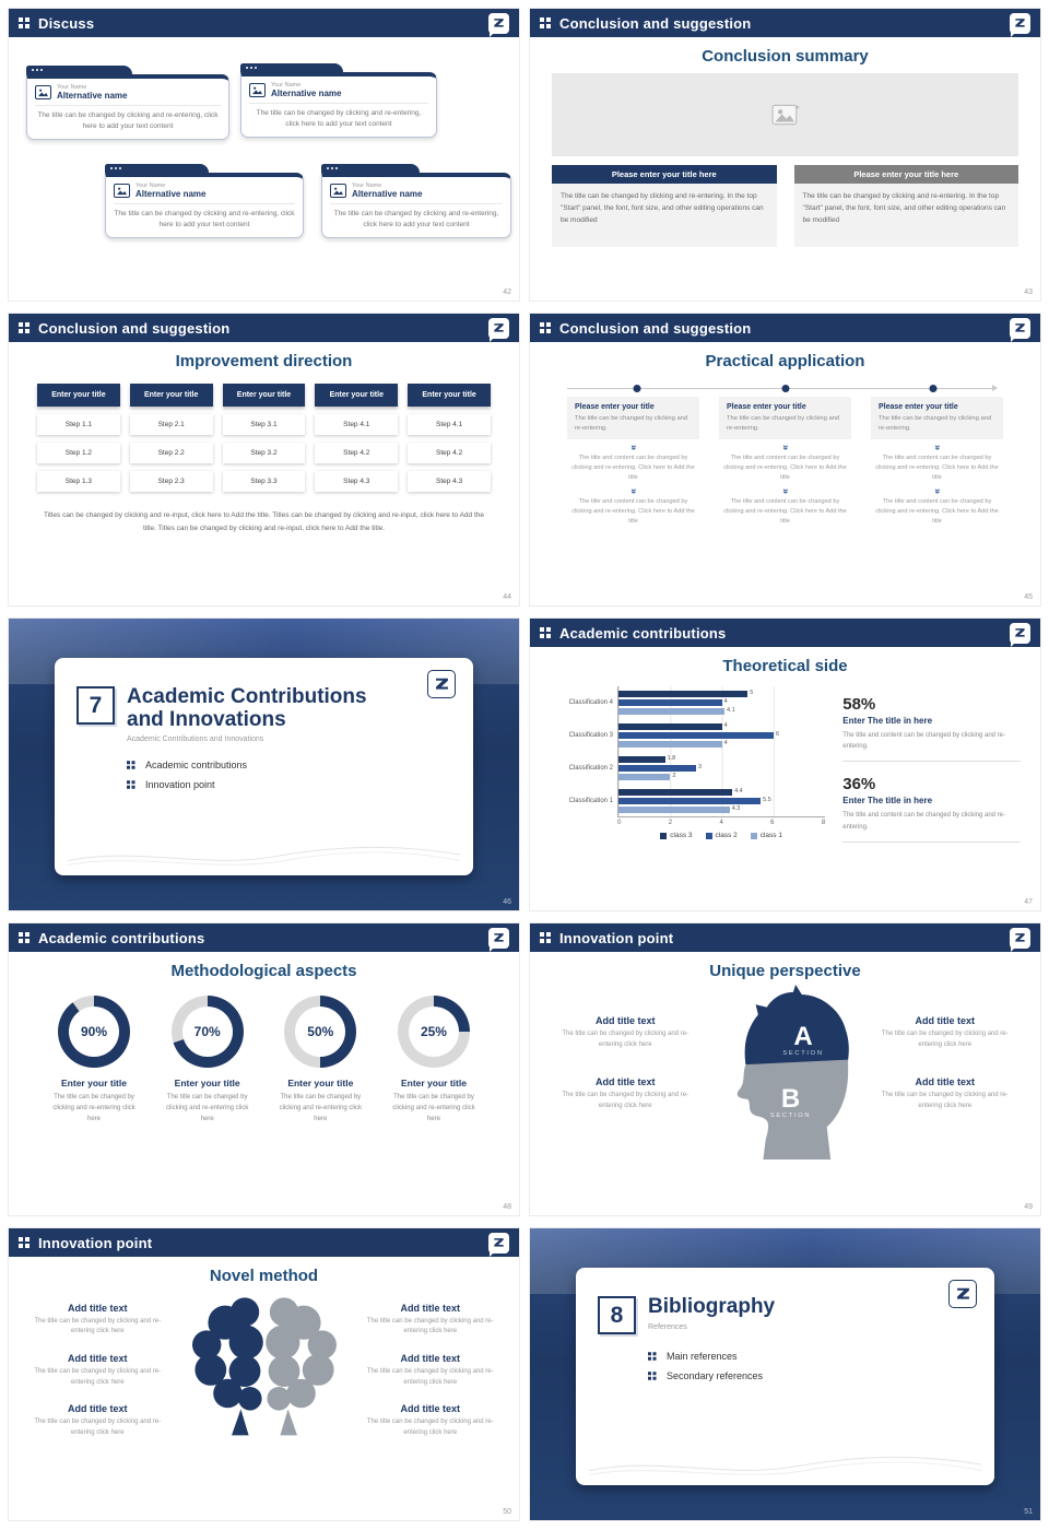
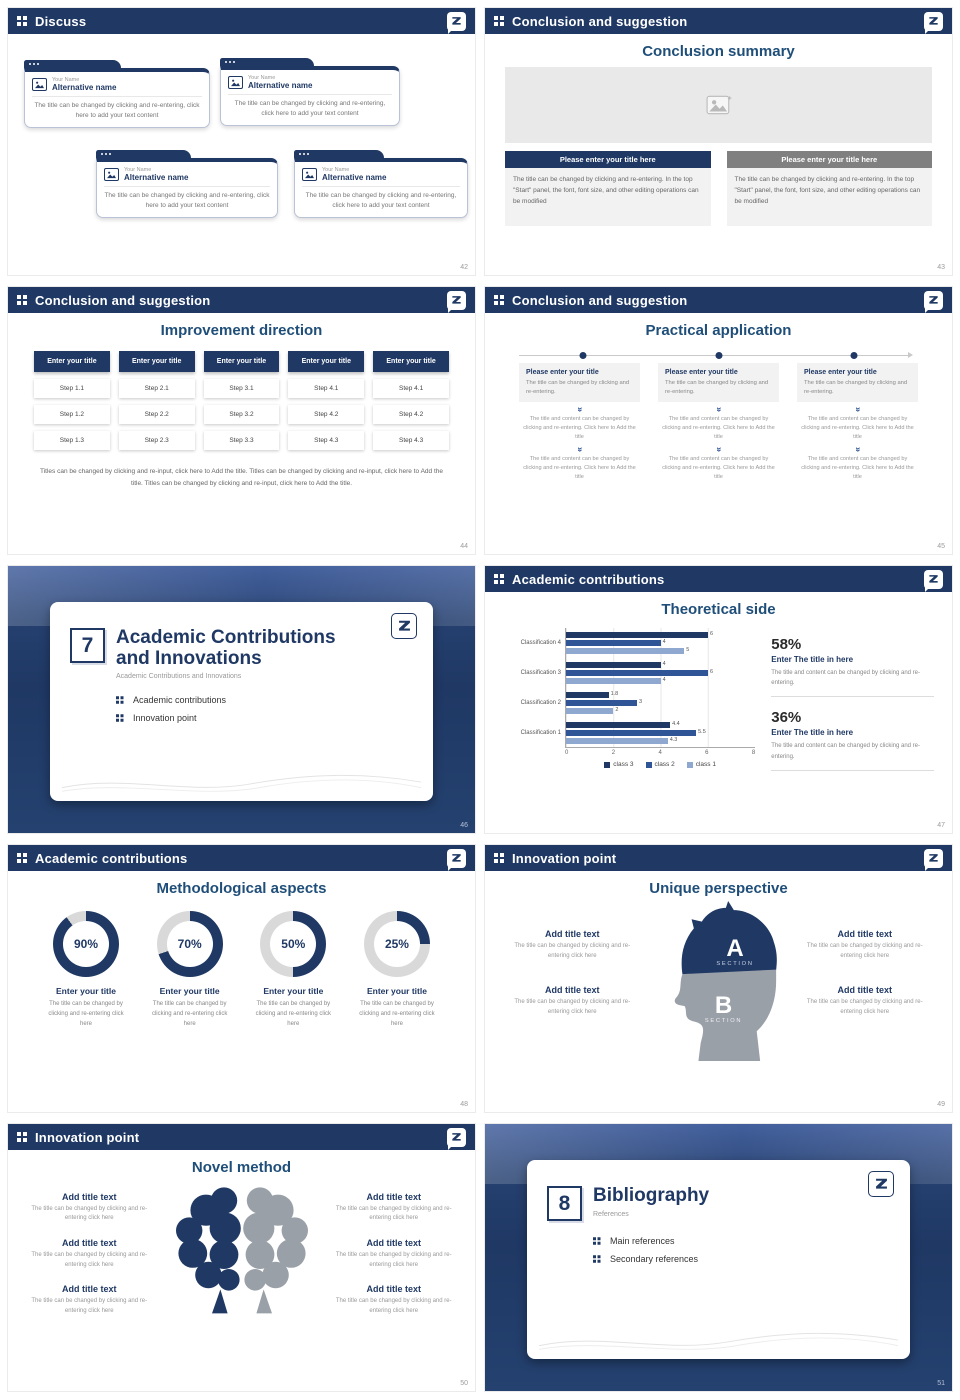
Theoretical side/class 3/Classification 4: 5 -> 6
Theoretical side/class 1/Classification 4: 4.1 -> 5
